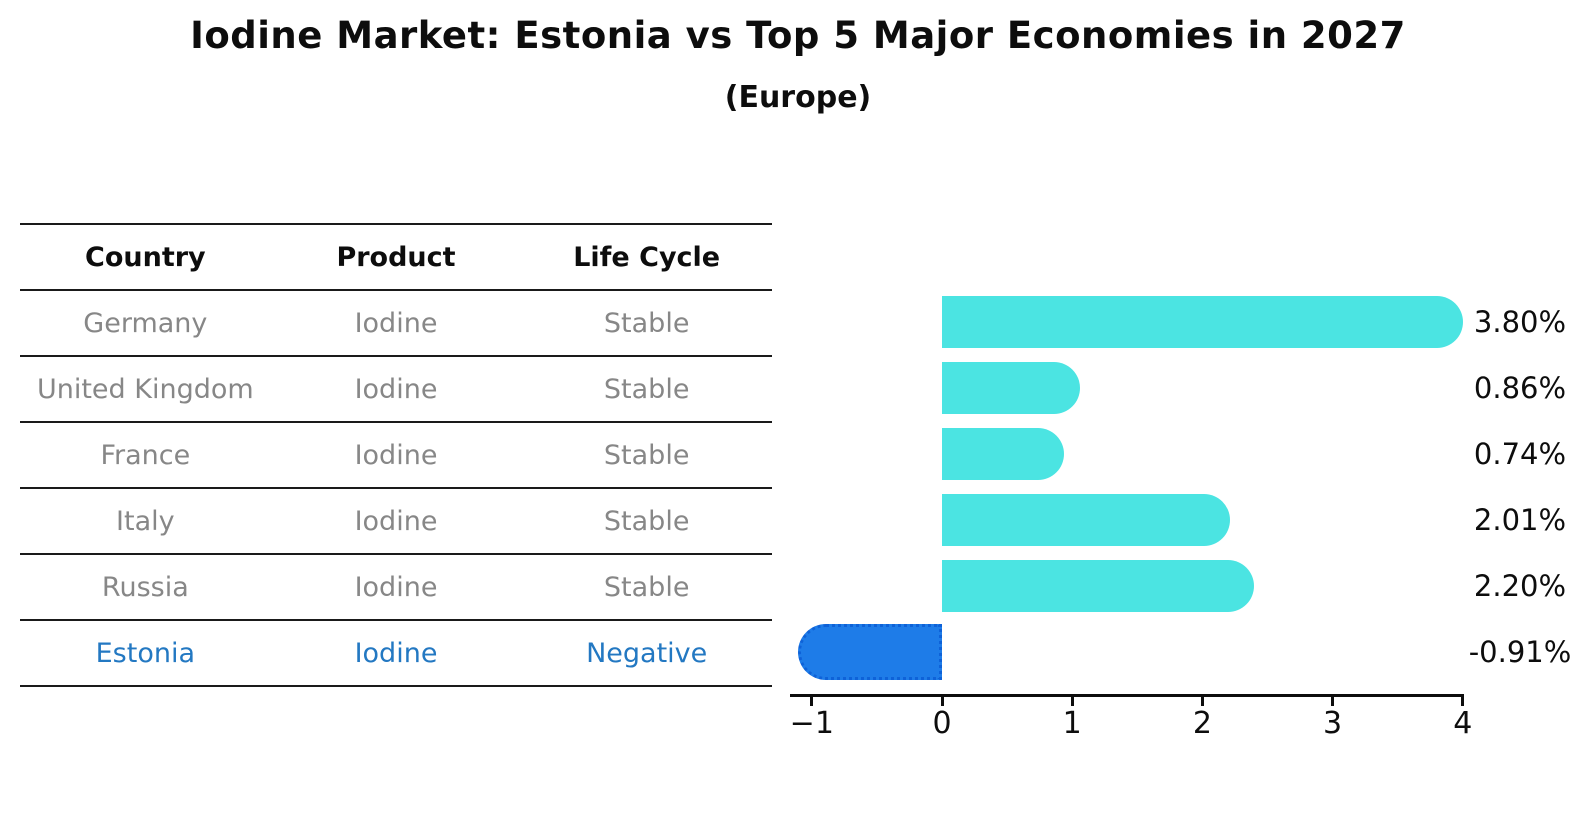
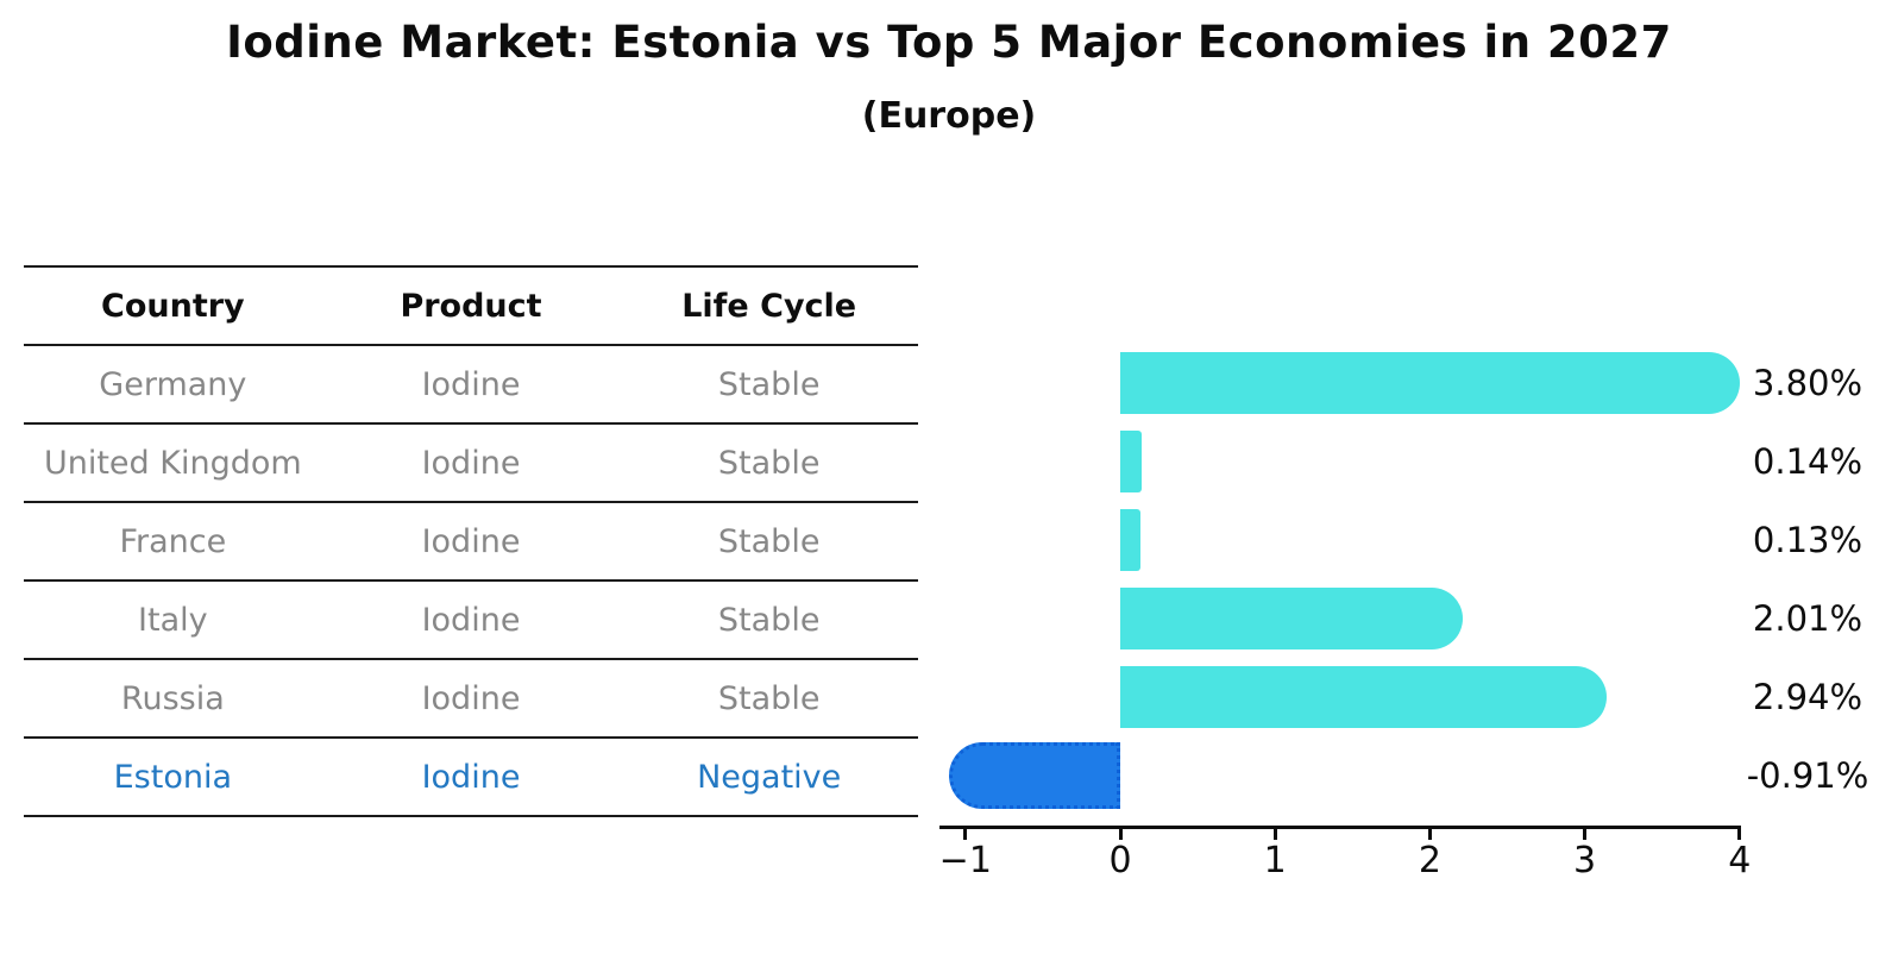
United Kingdom: 0.86% -> 0.14%
France: 0.74% -> 0.13%
Russia: 2.20% -> 2.94%
